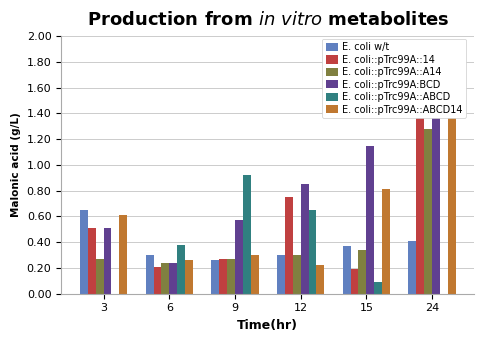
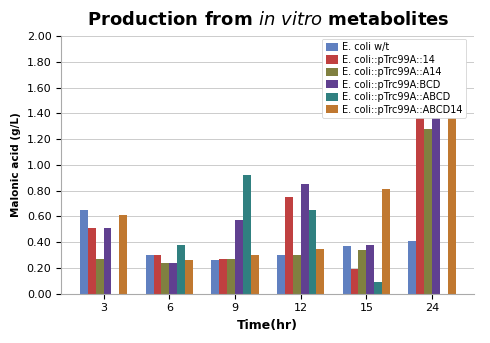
E. coli::pTrc99A::14/6: 0.21 -> 0.30
E. coli::pTrc99A::ABCD14/12: 0.22 -> 0.35
E. coli::pTrc99A:BCD/15: 1.15 -> 0.38
